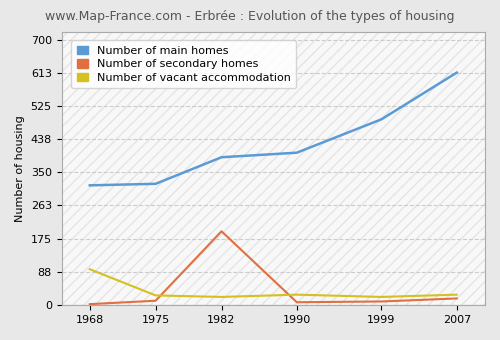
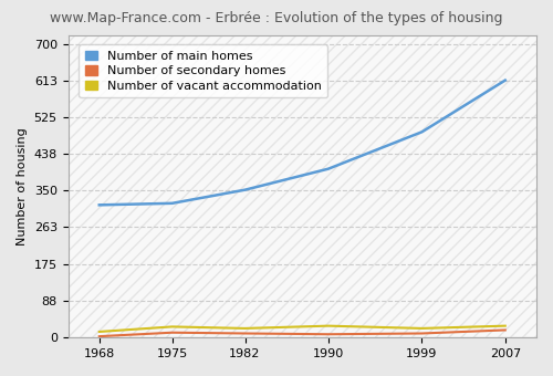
Number of vacant accommodation/1968: 95 -> 14
Number of main homes/1982: 390 -> 352
Number of secondary homes/1982: 195 -> 10
